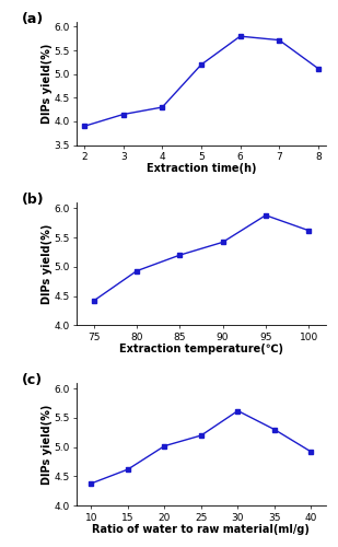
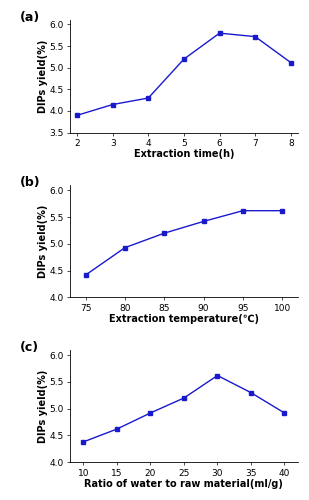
95: 5.88 -> 5.62
20: 5.02 -> 4.92
